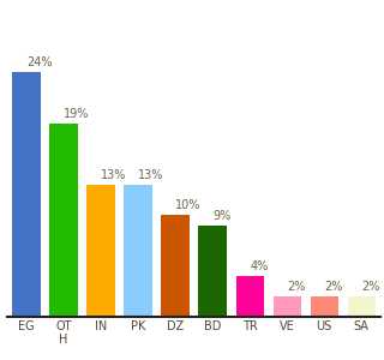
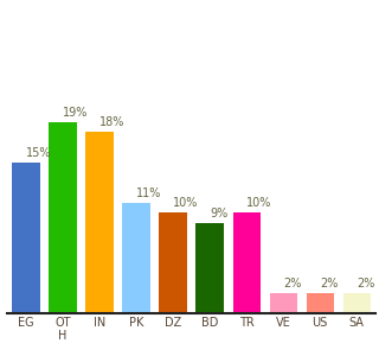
EG: 24% -> 15%
IN: 13% -> 18%
PK: 13% -> 11%
TR: 4% -> 10%
